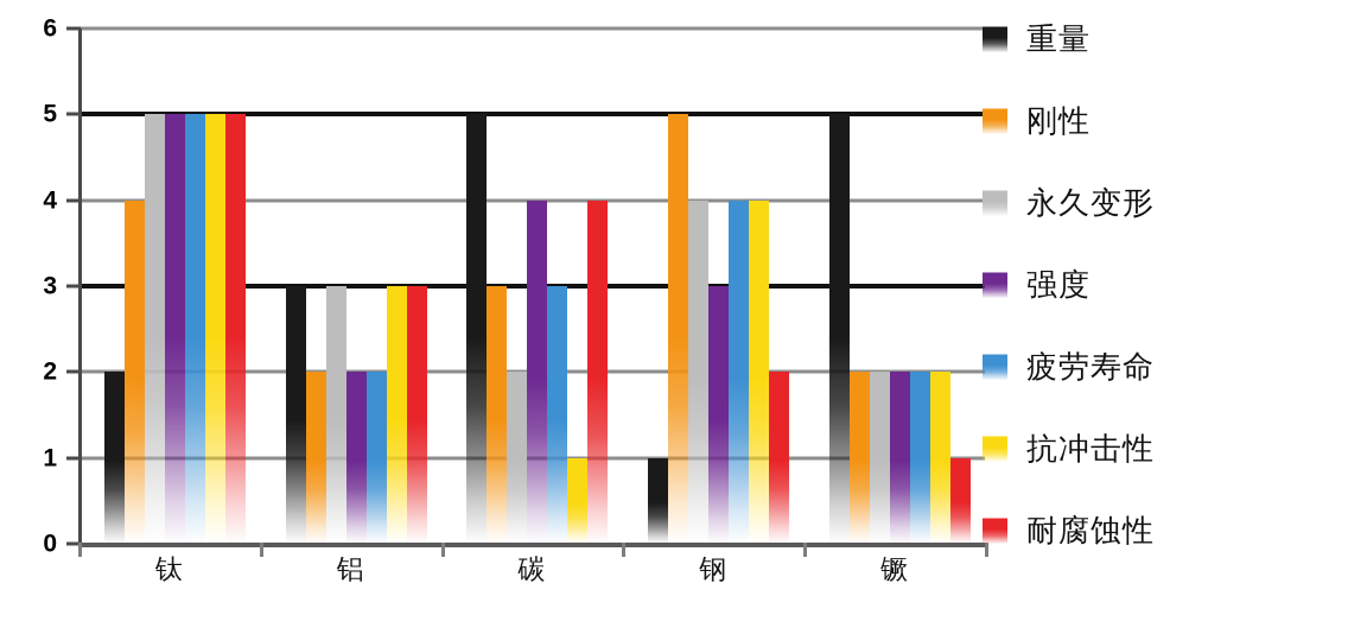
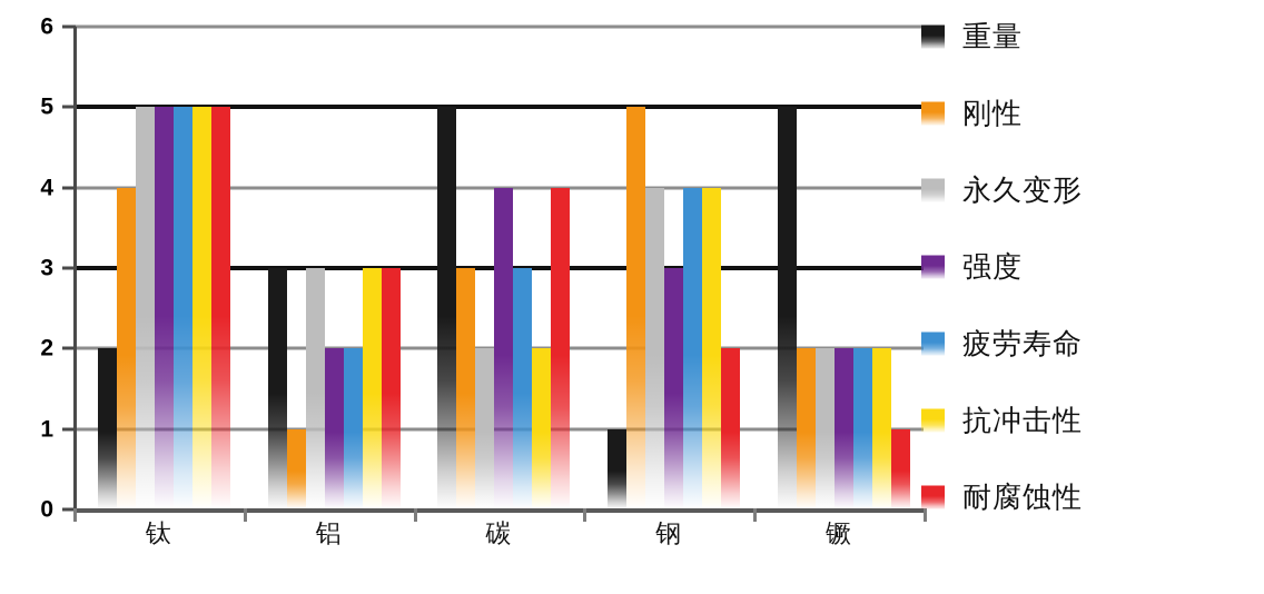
刚性/铝: 2 -> 1
抗冲击性/碳: 1 -> 2
